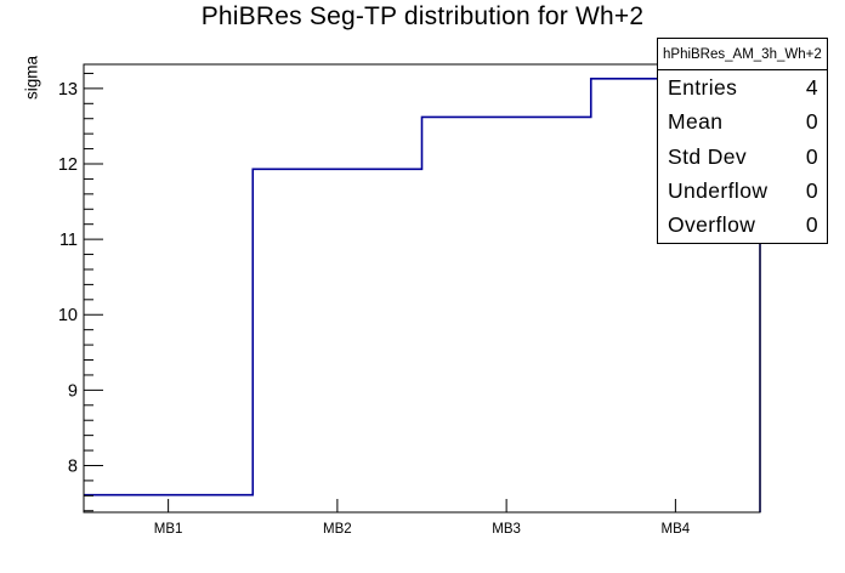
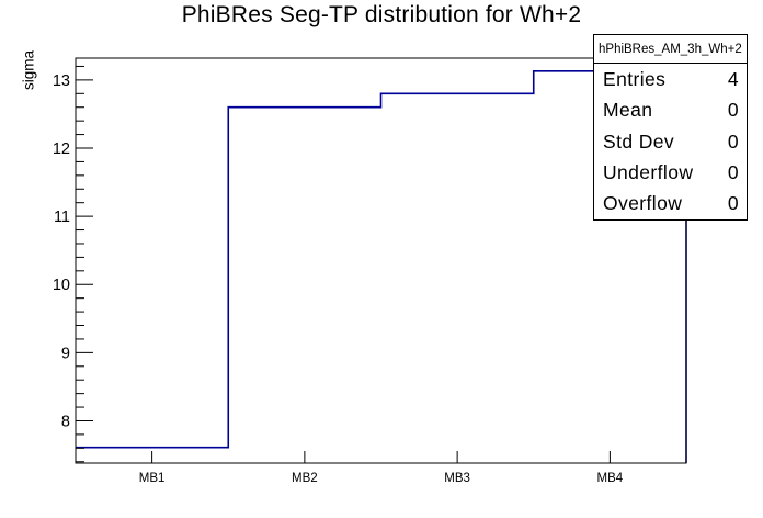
MB2: 11.9 -> 12.6
MB3: 12.6 -> 12.8
